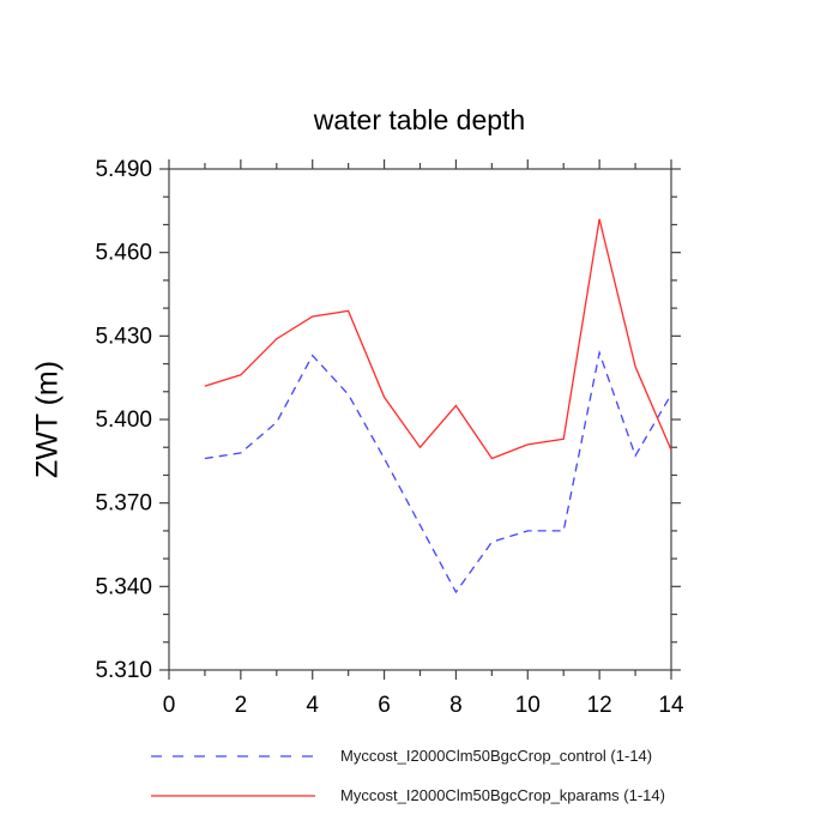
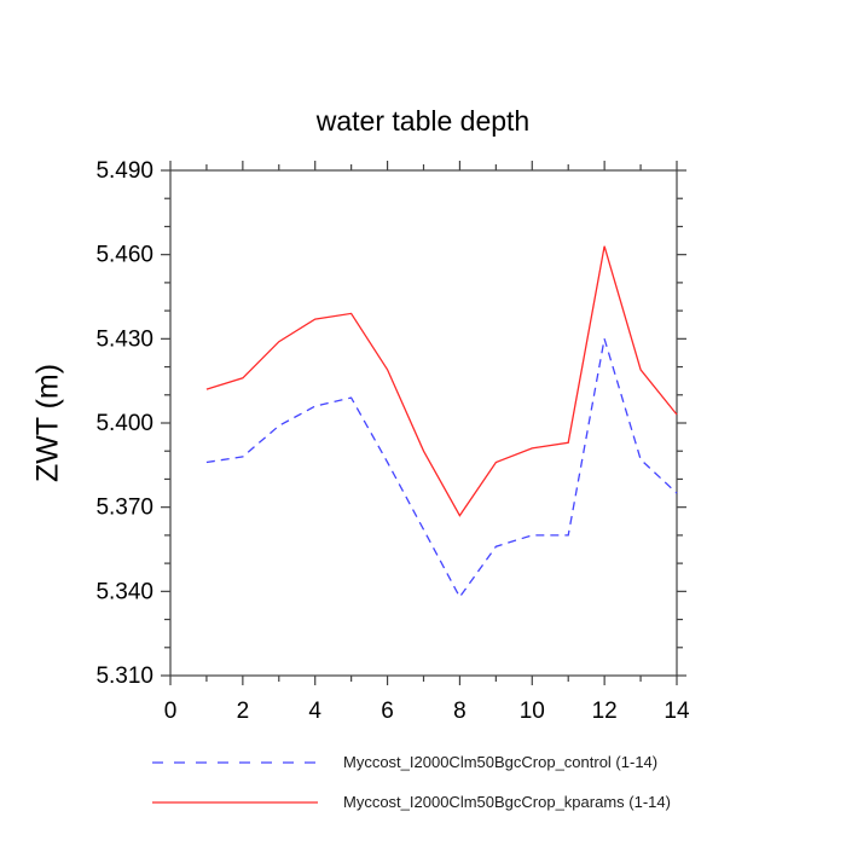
Myccost_I2000Clm50BgcCrop_control (1-14)/4: 5.423 -> 5.406
Myccost_I2000Clm50BgcCrop_kparams (1-14)/6: 5.408 -> 5.419
Myccost_I2000Clm50BgcCrop_kparams (1-14)/8: 5.405 -> 5.367
Myccost_I2000Clm50BgcCrop_control (1-14)/12: 5.424 -> 5.430
Myccost_I2000Clm50BgcCrop_kparams (1-14)/12: 5.472 -> 5.463
Myccost_I2000Clm50BgcCrop_control (1-14)/14: 5.409 -> 5.375
Myccost_I2000Clm50BgcCrop_kparams (1-14)/14: 5.389 -> 5.403
